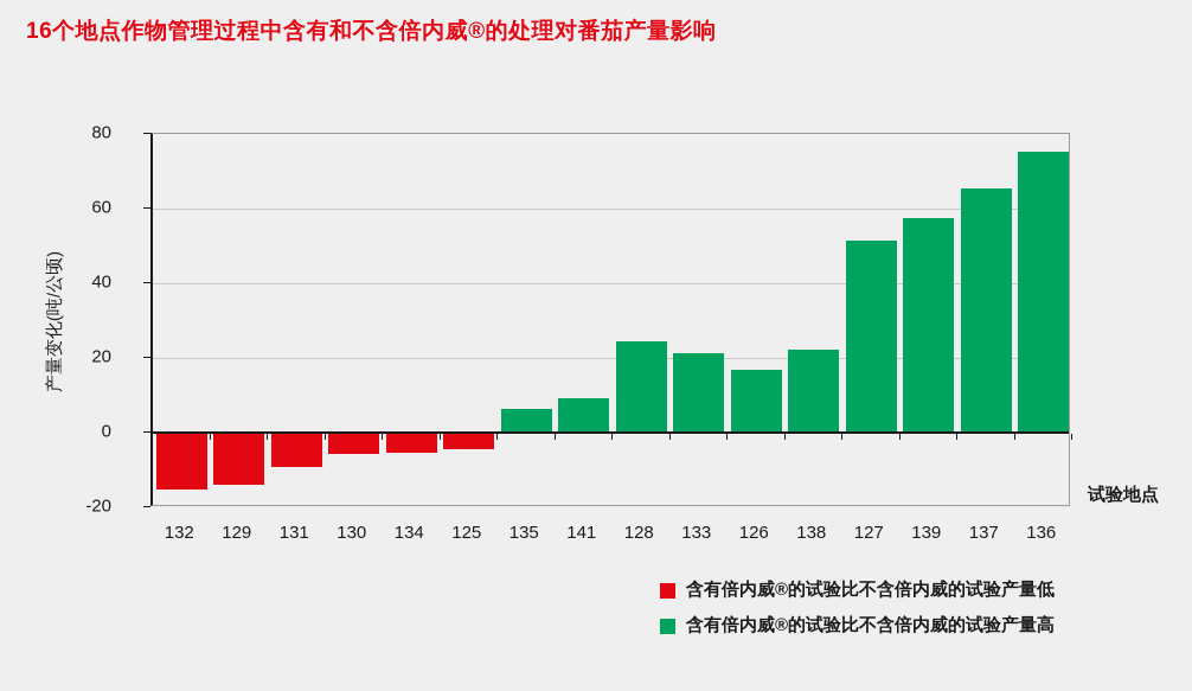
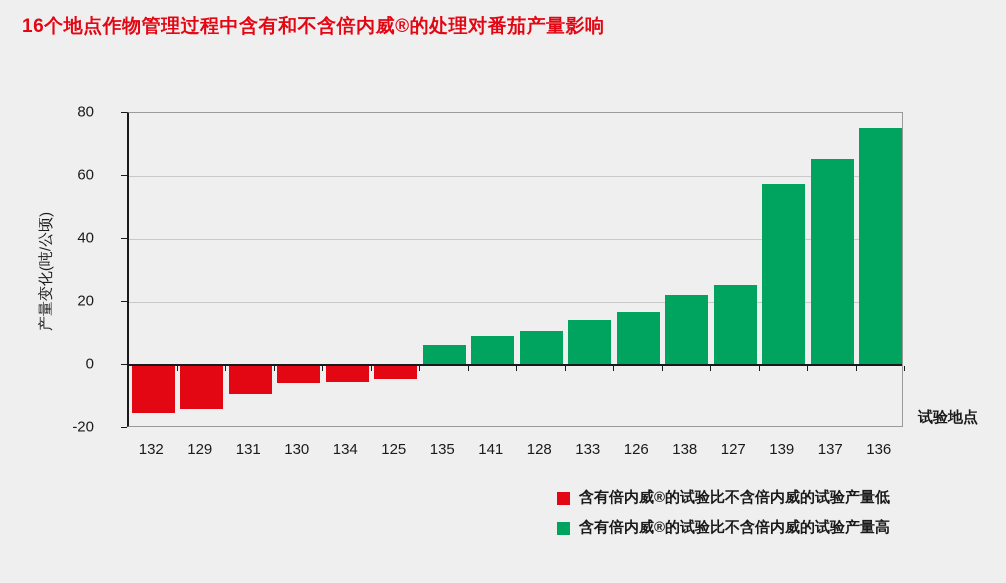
128: 24 -> 10
133: 21 -> 14
127: 51 -> 25
